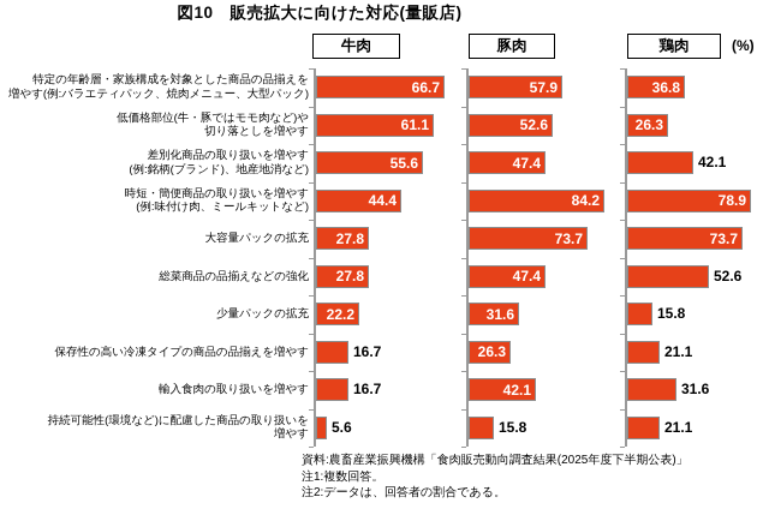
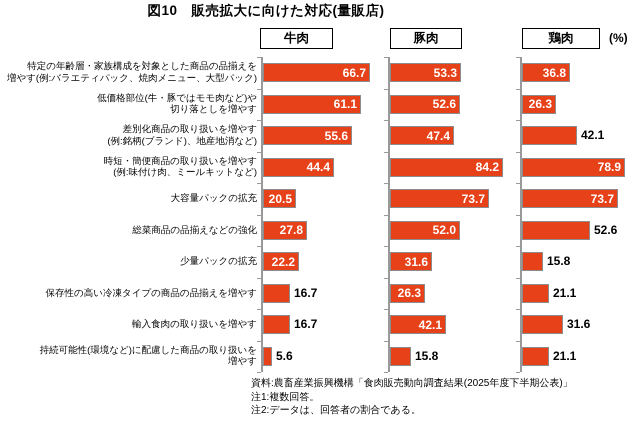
豚肉/特定の年齢層・家族構成を対象とした商品の品揃えを増やす(例:バラエティパック、焼肉メニュー、大型パック): 57.9 -> 53.3
牛肉/大容量パックの拡充: 27.8 -> 20.5
豚肉/総菜商品の品揃えなどの強化: 47.4 -> 52.0
